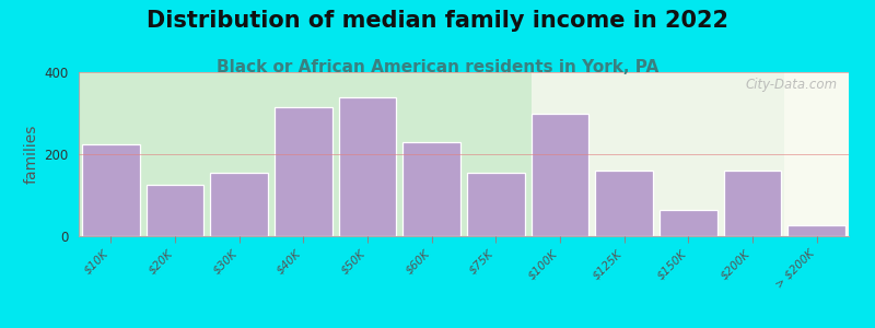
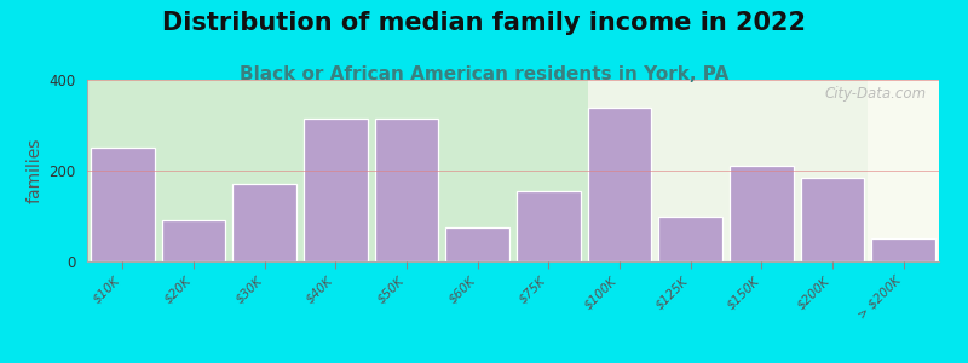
$10K: 225 -> 250
$20K: 125 -> 90
$30K: 155 -> 170
$50K: 340 -> 315
$60K: 230 -> 75
$100K: 300 -> 340
$125K: 160 -> 100
$150K: 65 -> 210
$200K: 160 -> 185
> $200K: 28 -> 50
